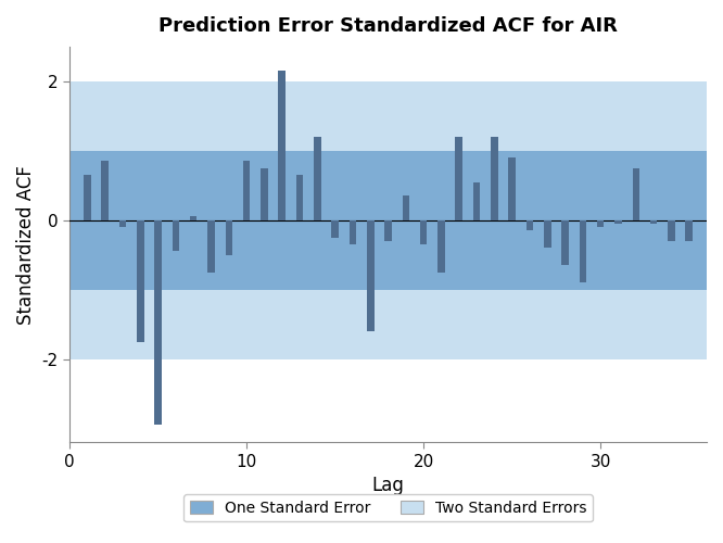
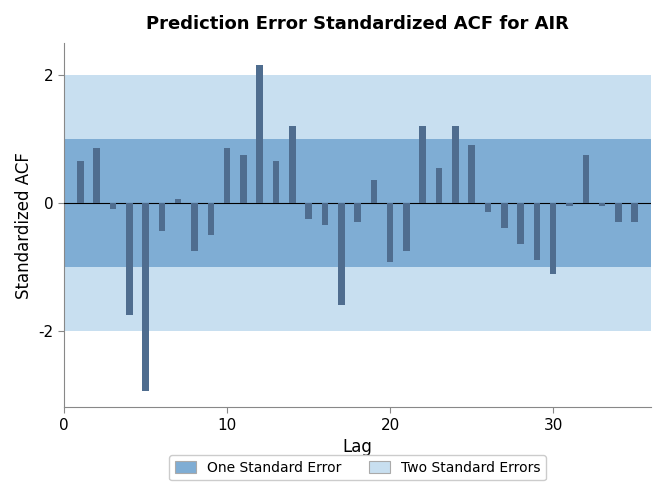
20: -0.35 -> -0.92
30: -0.10 -> -1.12
